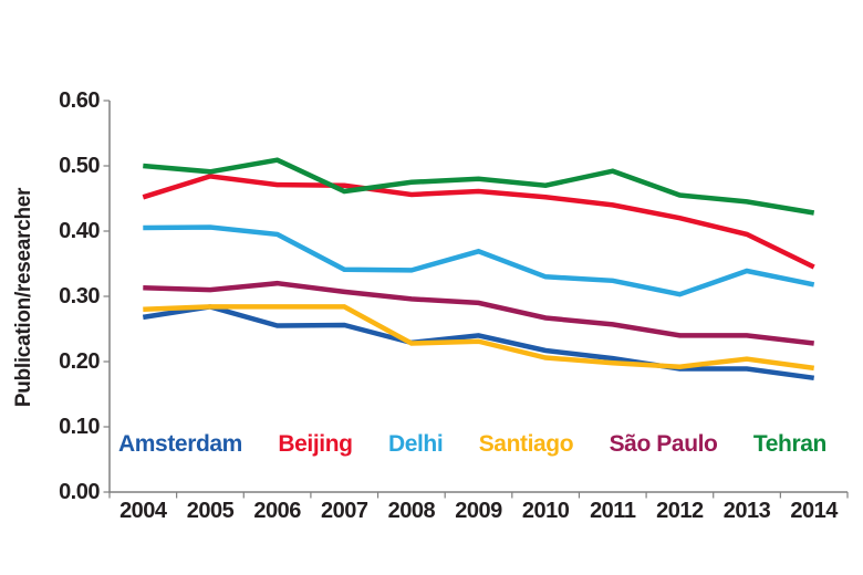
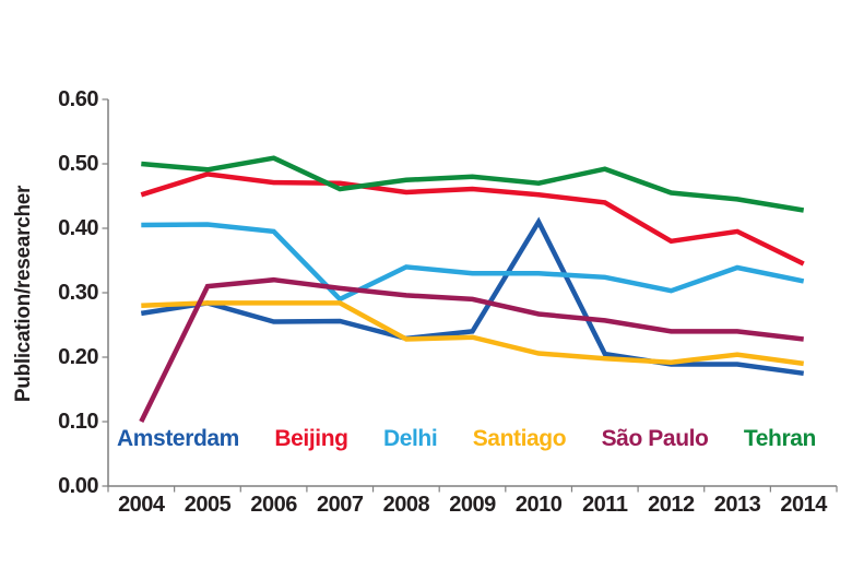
São Paulo/2004: 0.31 -> 0.10
Delhi/2007: 0.34 -> 0.29
Delhi/2009: 0.37 -> 0.33
Amsterdam/2010: 0.22 -> 0.41
Beijing/2012: 0.42 -> 0.38
